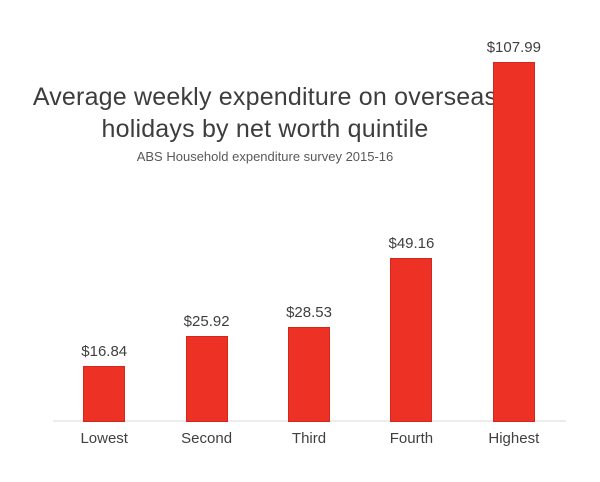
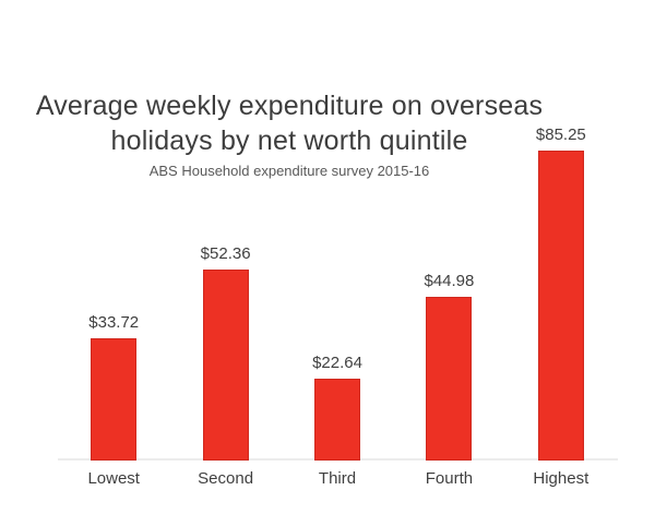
Lowest: $16.84 -> $33.72
Second: $25.92 -> $52.36
Third: $28.53 -> $22.64
Fourth: $49.16 -> $44.98
Highest: $107.99 -> $85.25
